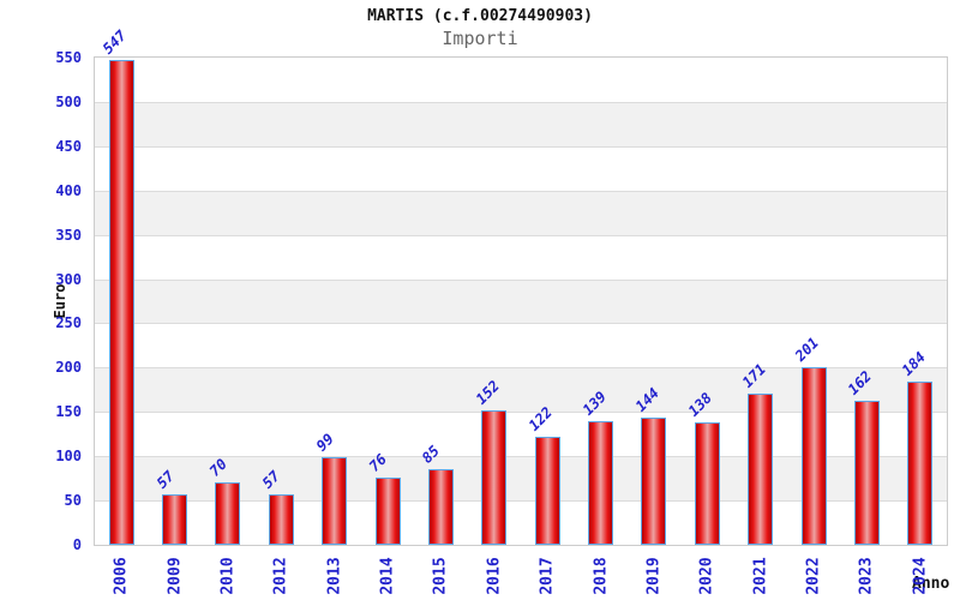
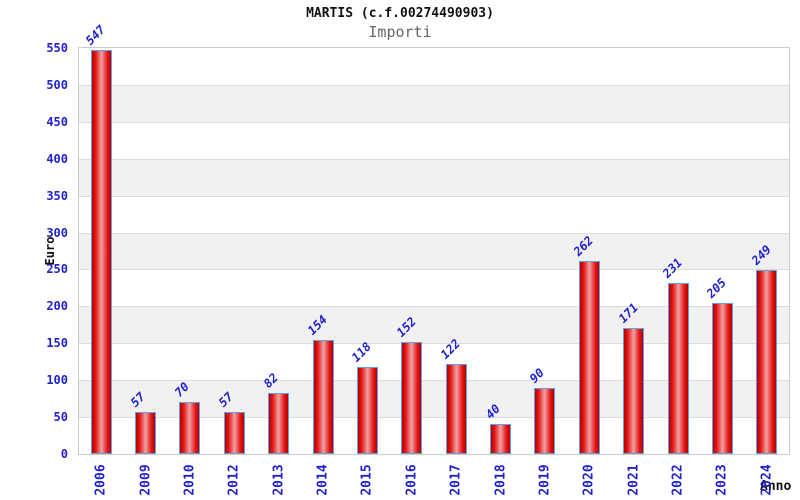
2013: 99 -> 82
2014: 76 -> 154
2015: 85 -> 118
2018: 139 -> 40
2019: 144 -> 90
2020: 138 -> 262
2022: 201 -> 231
2023: 162 -> 205
2024: 184 -> 249
